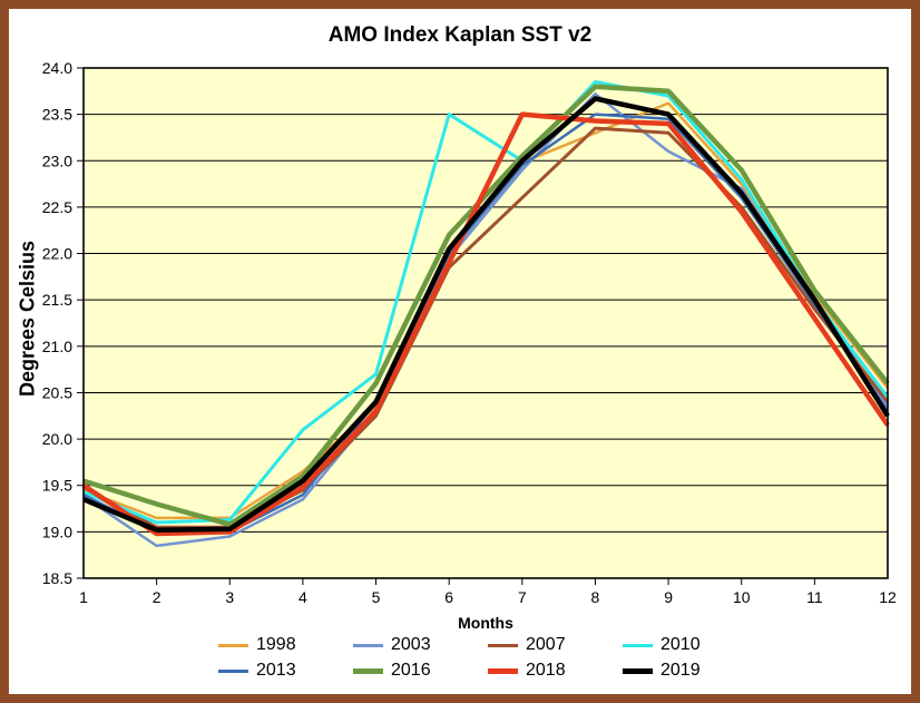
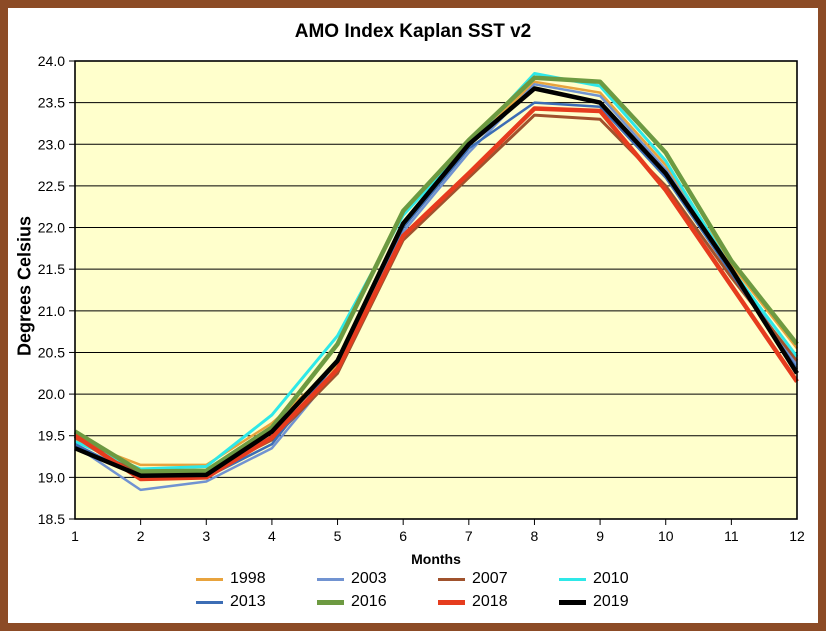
2016/2: 19.3 -> 19.1
2010/4: 20.1 -> 19.8
2010/6: 23.5 -> 22.1
2018/7: 23.5 -> 22.6
1998/8: 23.3 -> 23.8
2003/9: 23.1 -> 23.6
